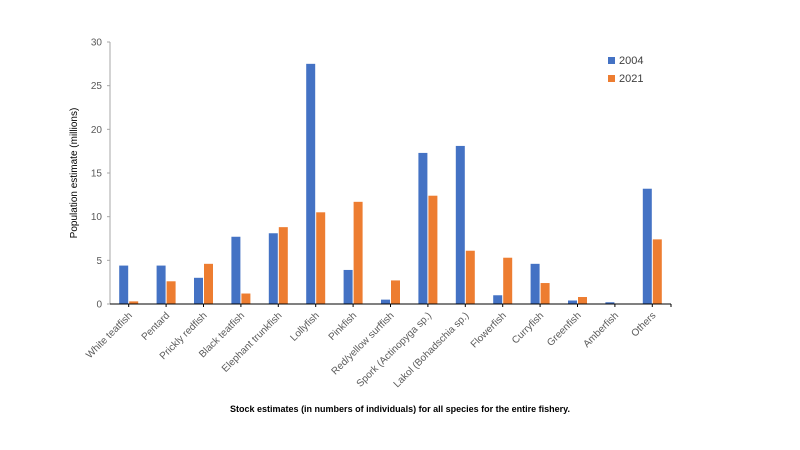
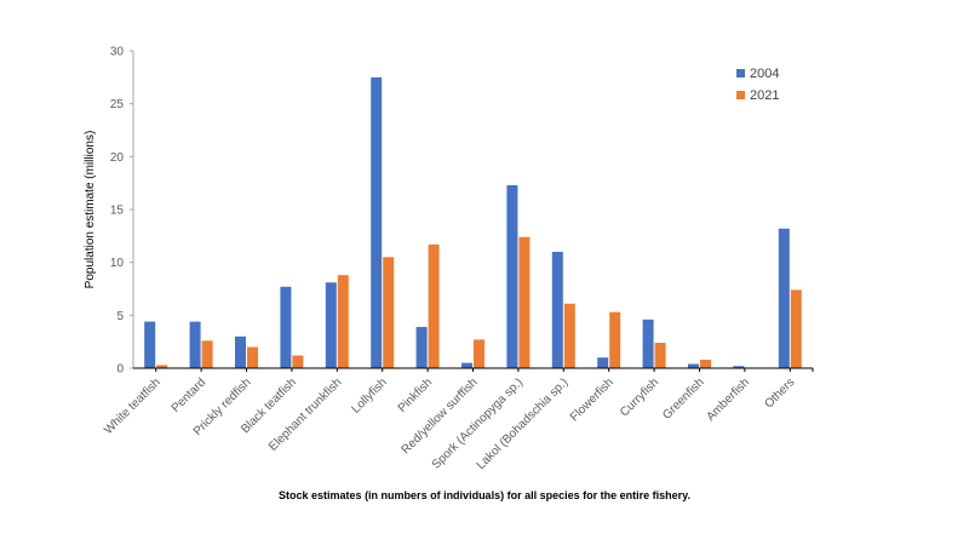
2021/Prickly redfish: 5 -> 2
2004/Lakol (Bohadschia sp.): 18 -> 11
